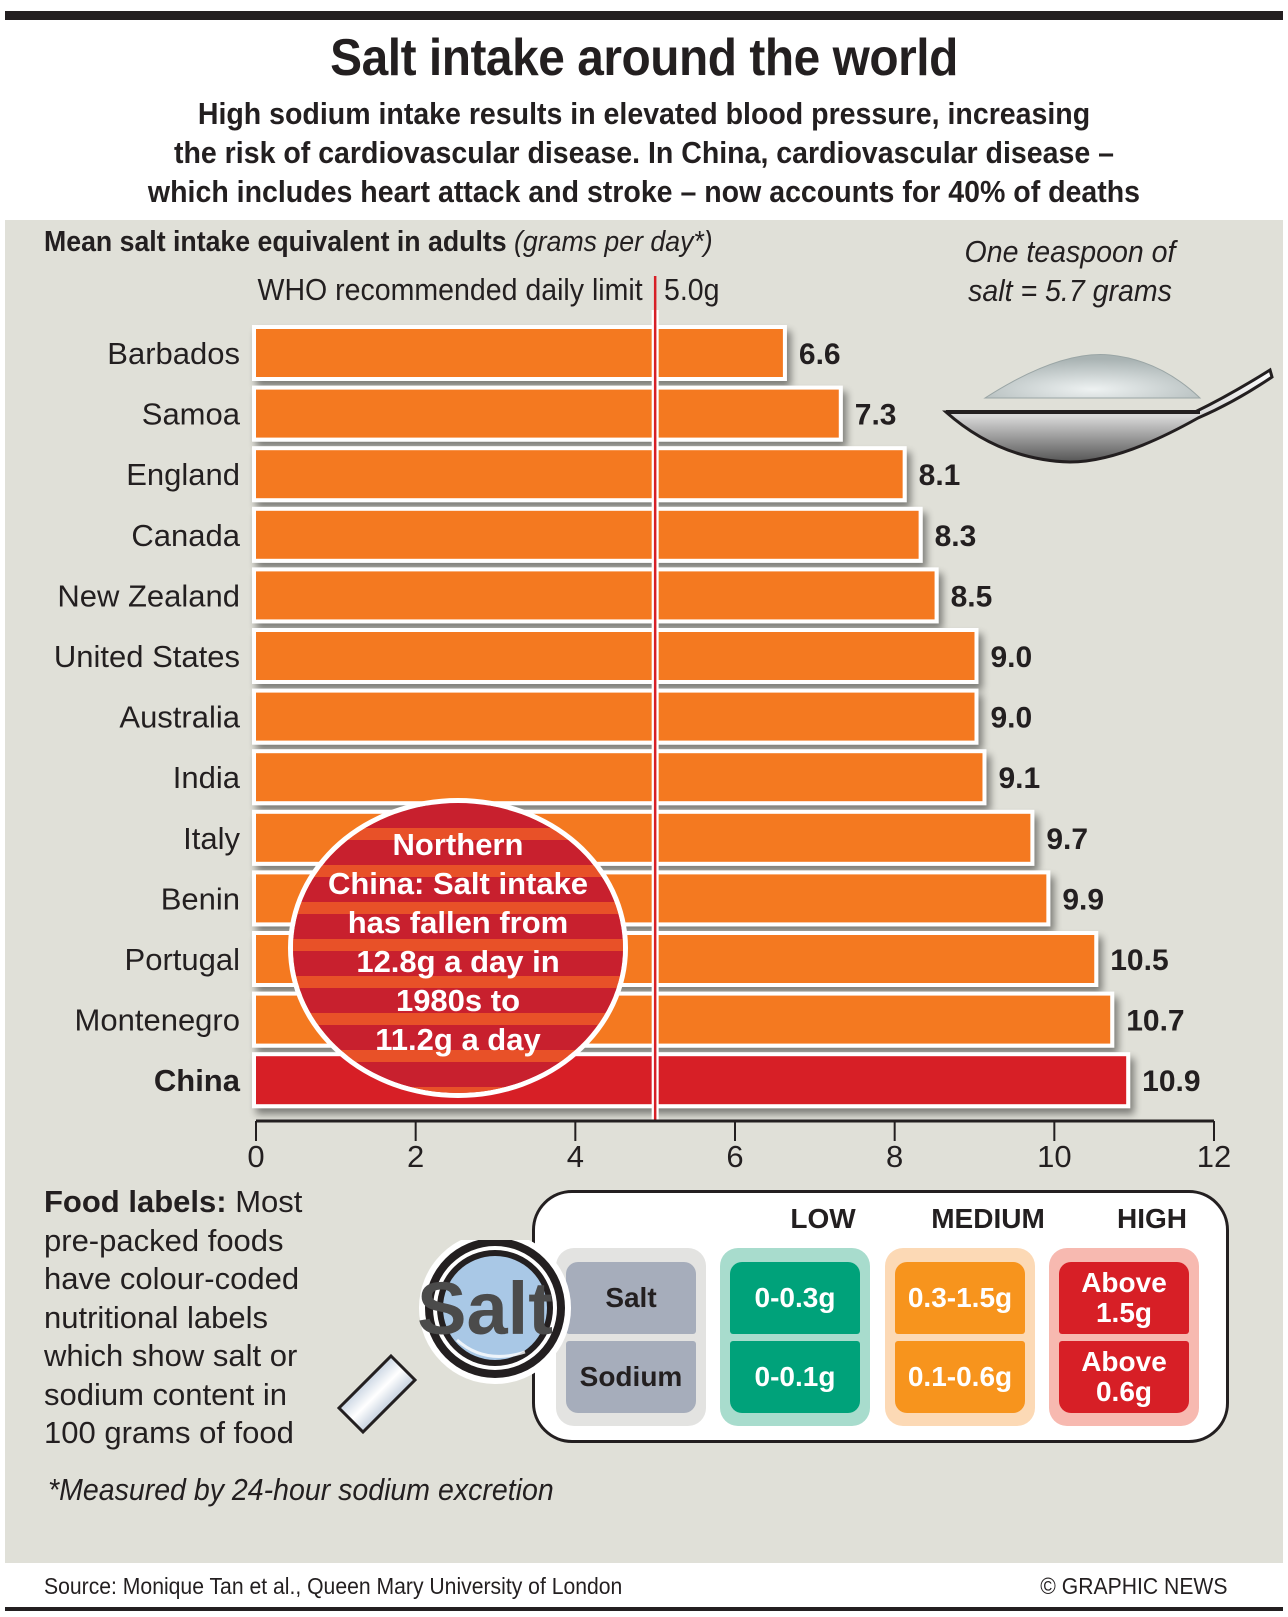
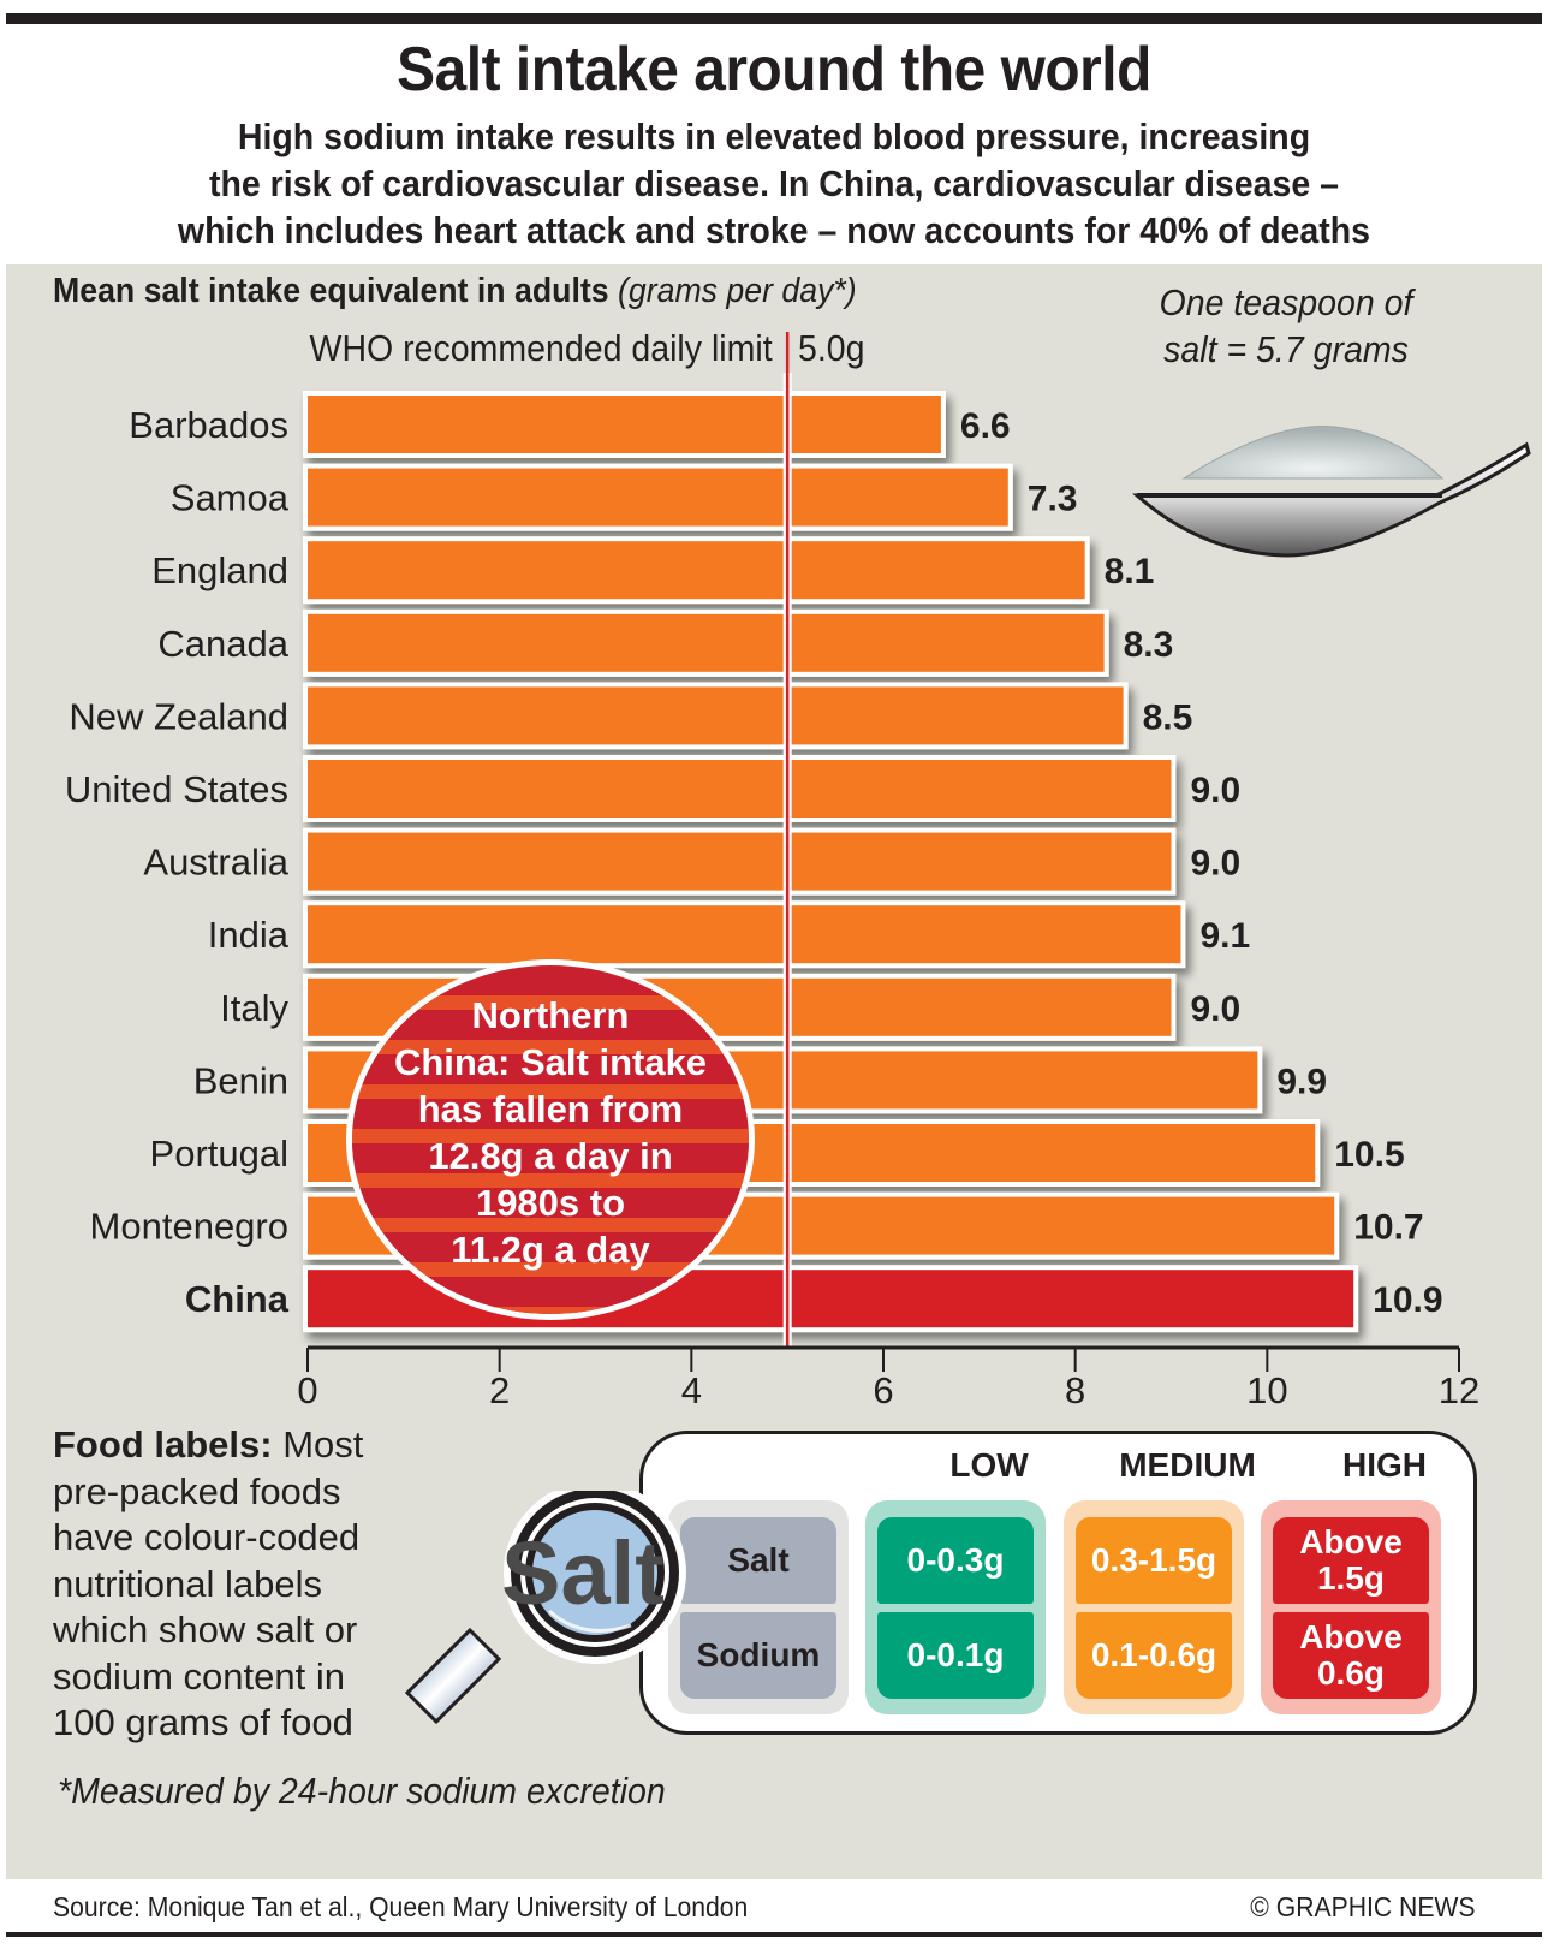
Italy: 9.7 -> 9.0
